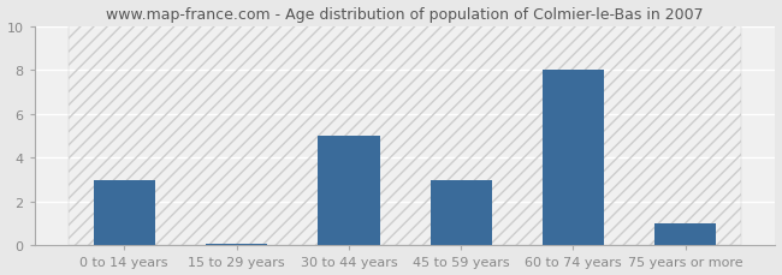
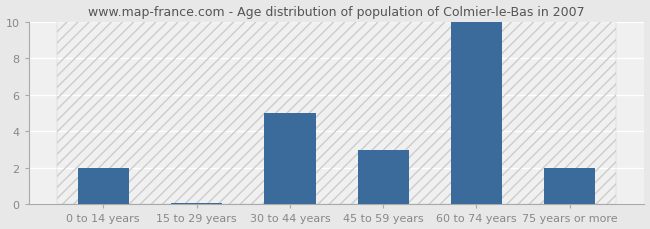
0 to 14 years: 3.0 -> 2.0
60 to 74 years: 8.0 -> 10.0
75 years or more: 1.0 -> 2.0
